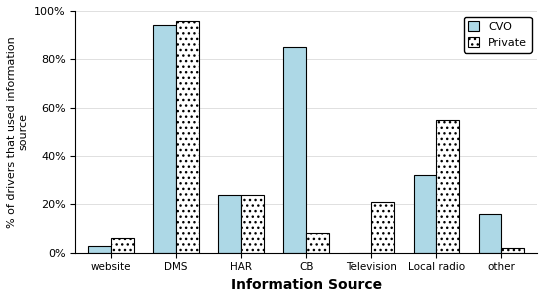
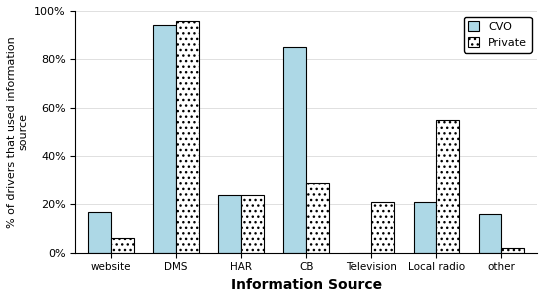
CVO/website: 3% -> 17%
Private/CB: 8% -> 29%
CVO/Local radio: 32% -> 21%
